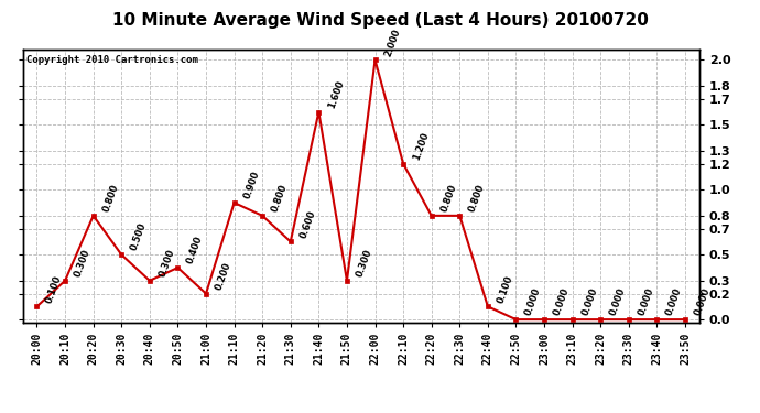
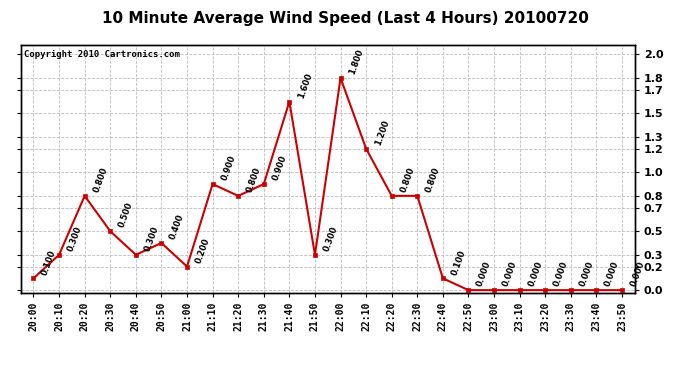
21:30: 0.600 -> 0.900
22:00: 2.000 -> 1.800
